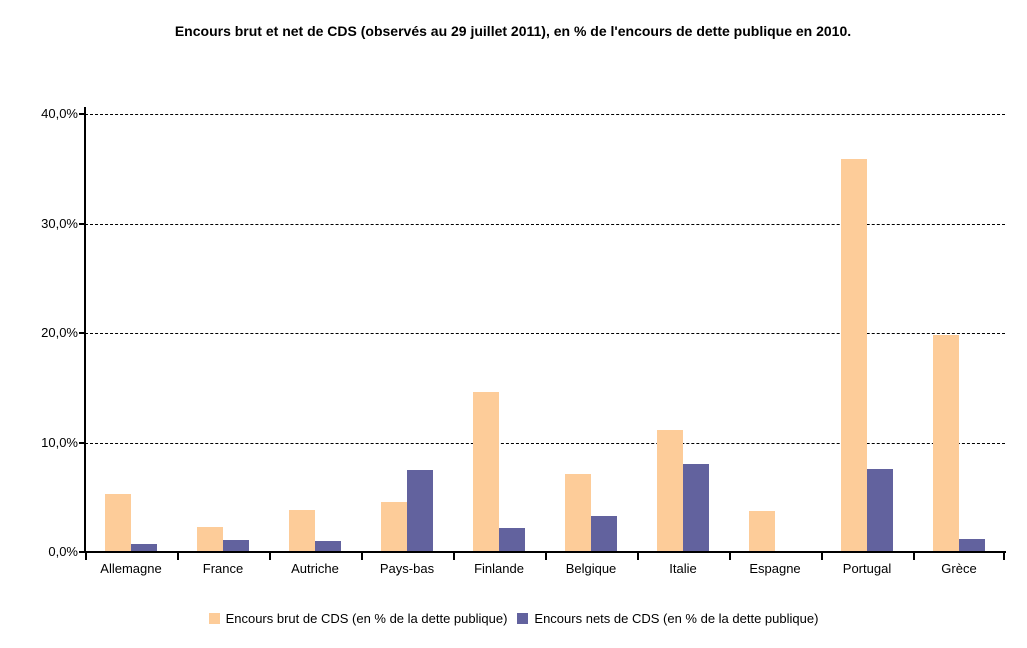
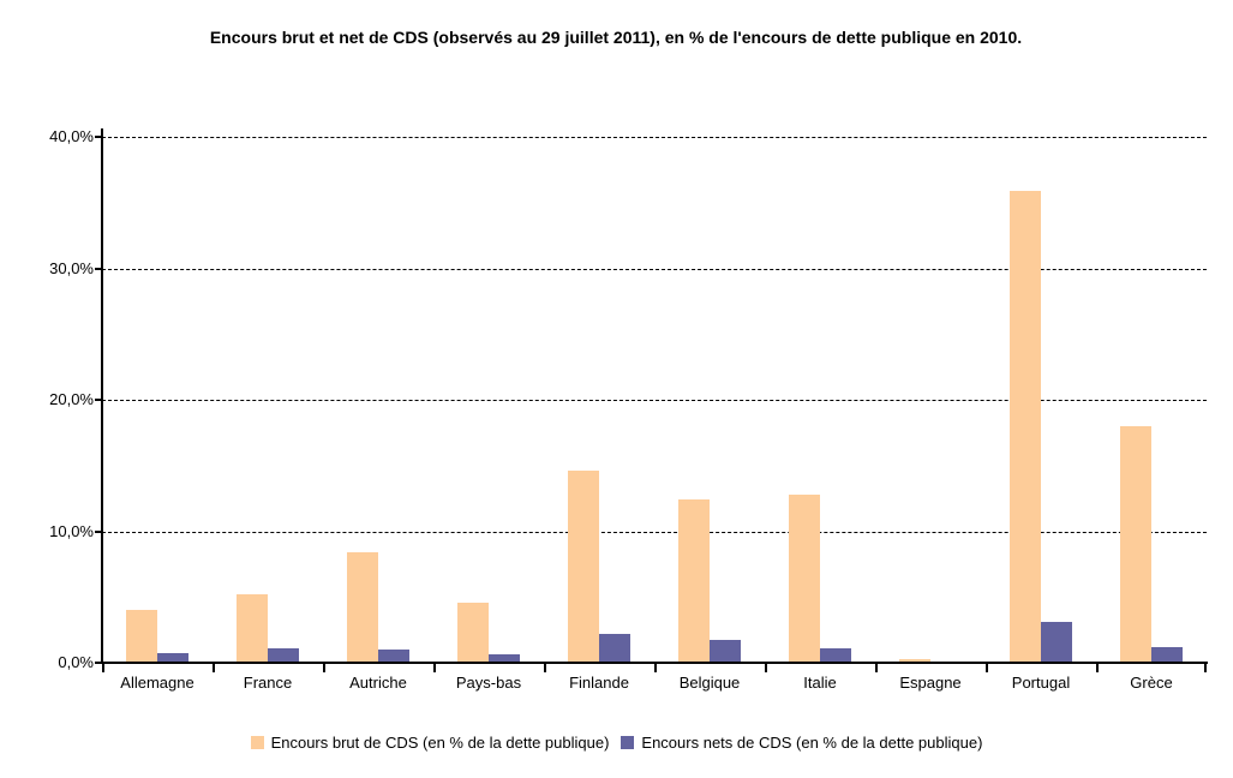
Encours brut de CDS (en % de la dette publique)/Allemagne: 5,3% -> 4,0%
Encours brut de CDS (en % de la dette publique)/France: 2,3% -> 5,2%
Encours brut de CDS (en % de la dette publique)/Autriche: 3,8% -> 8,4%
Encours nets de CDS (en % de la dette publique)/Pays-bas: 7,5% -> 0,6%
Encours brut de CDS (en % de la dette publique)/Belgique: 7,1% -> 12,4%
Encours nets de CDS (en % de la dette publique)/Belgique: 3,3% -> 1,7%
Encours brut de CDS (en % de la dette publique)/Italie: 11,1% -> 12,8%
Encours nets de CDS (en % de la dette publique)/Italie: 8,0% -> 1,1%
Encours brut de CDS (en % de la dette publique)/Espagne: 3,7% -> 0,3%
Encours nets de CDS (en % de la dette publique)/Portugal: 7,6% -> 3,1%
Encours brut de CDS (en % de la dette publique)/Grèce: 19,8% -> 18,0%
